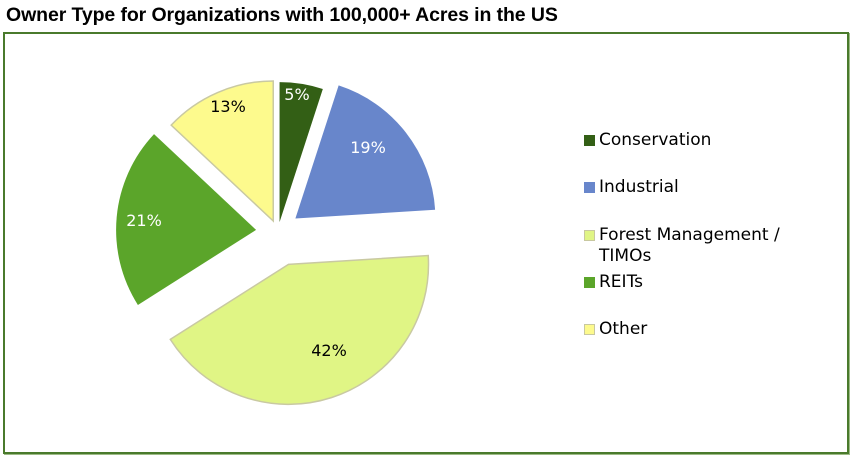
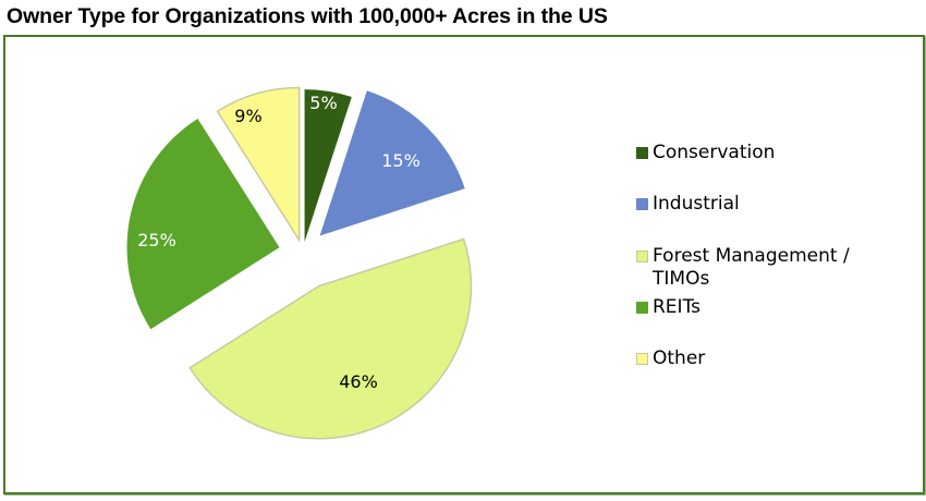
Industrial: 19% -> 15%
Forest Management / TIMOs: 42% -> 46%
REITs: 21% -> 25%
Other: 13% -> 9%
